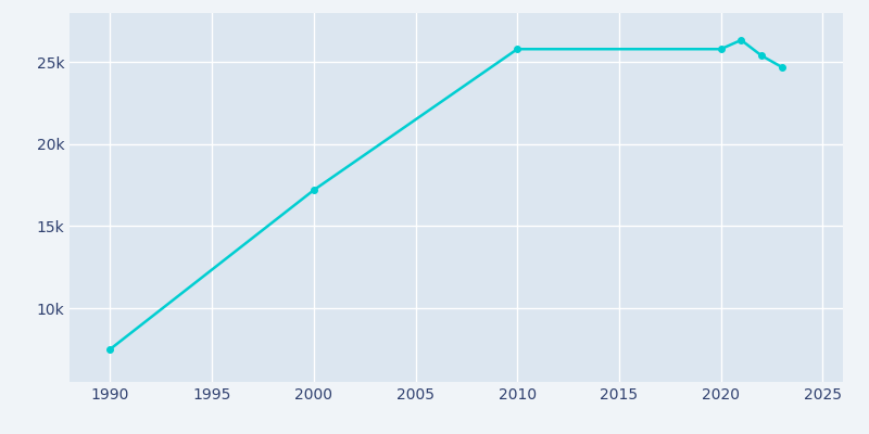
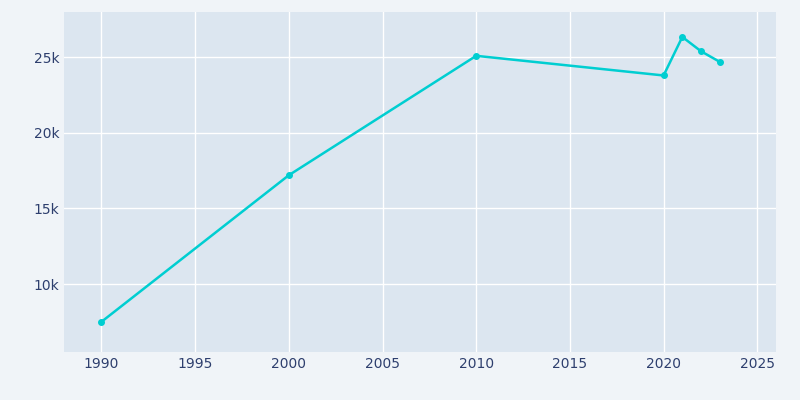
2010: 25.8k -> 25.1k
2020: 25.8k -> 23.8k
